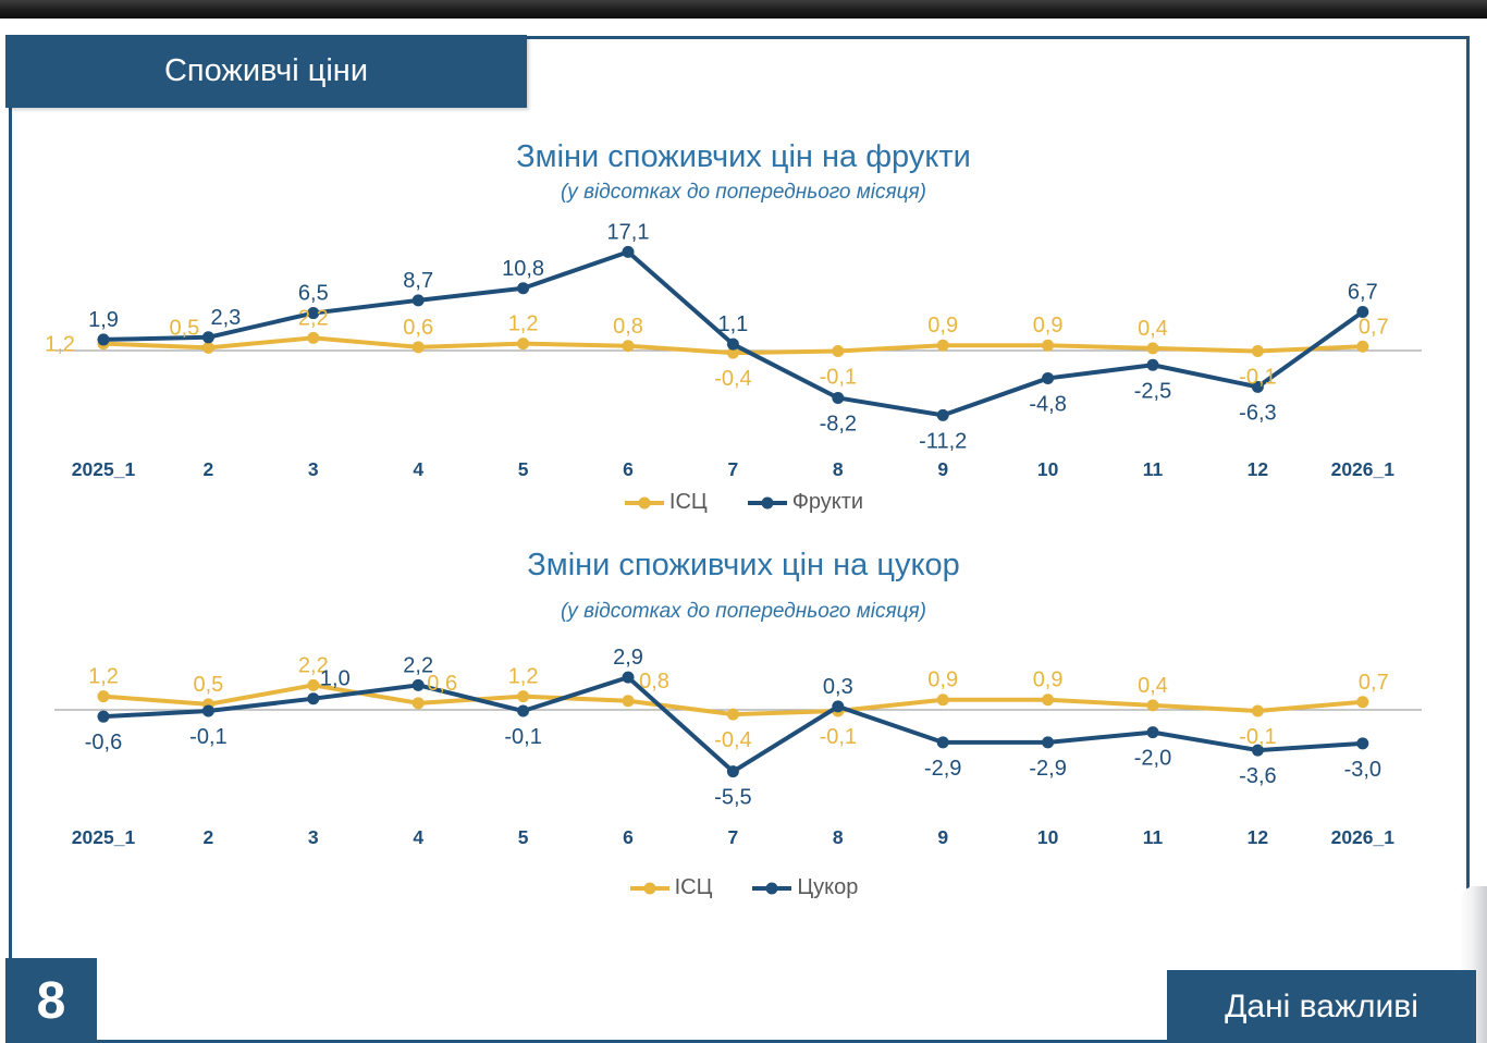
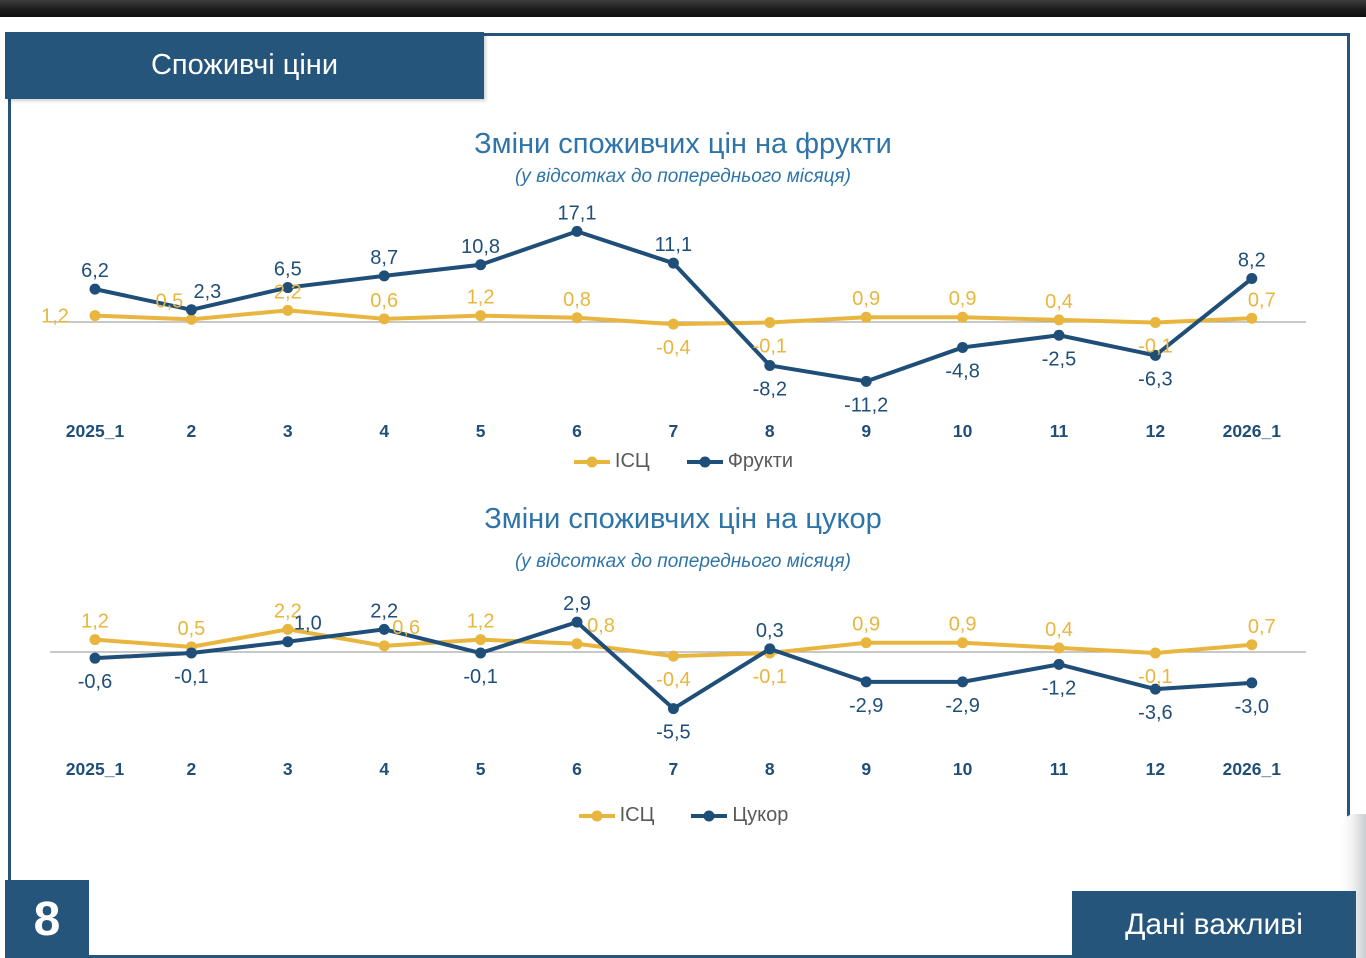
Зміни споживчих цін на фрукти/Фрукти/2025_1: 1,9 -> 6,2
Зміни споживчих цін на фрукти/Фрукти/7: 1,1 -> 11,1
Зміни споживчих цін на фрукти/Фрукти/2026_1: 6,7 -> 8,2
Зміни споживчих цін на цукор/Цукор/11: -2,0 -> -1,2
